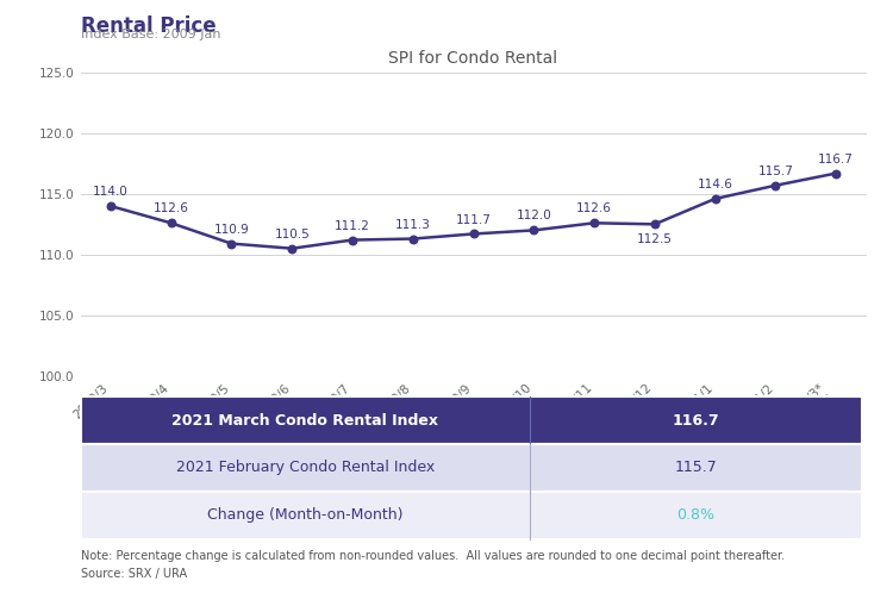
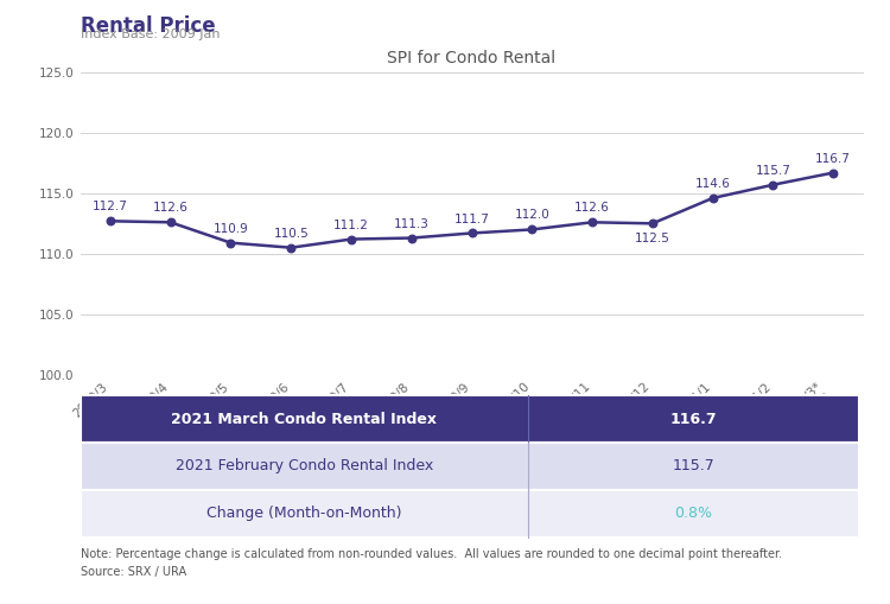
2020/3: 114.0 -> 112.7
